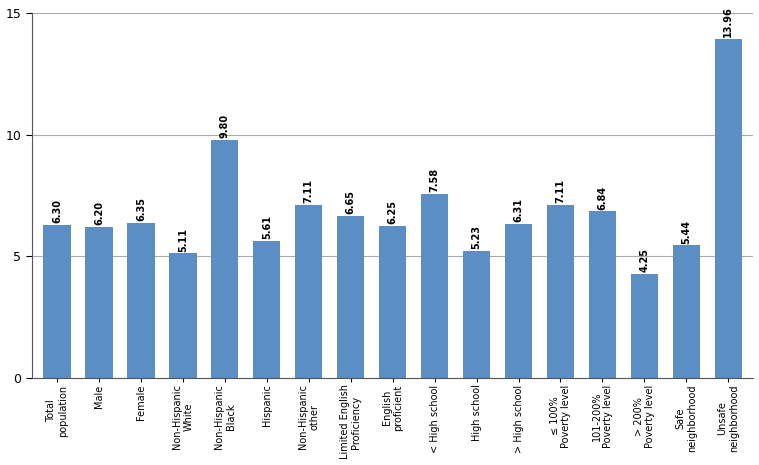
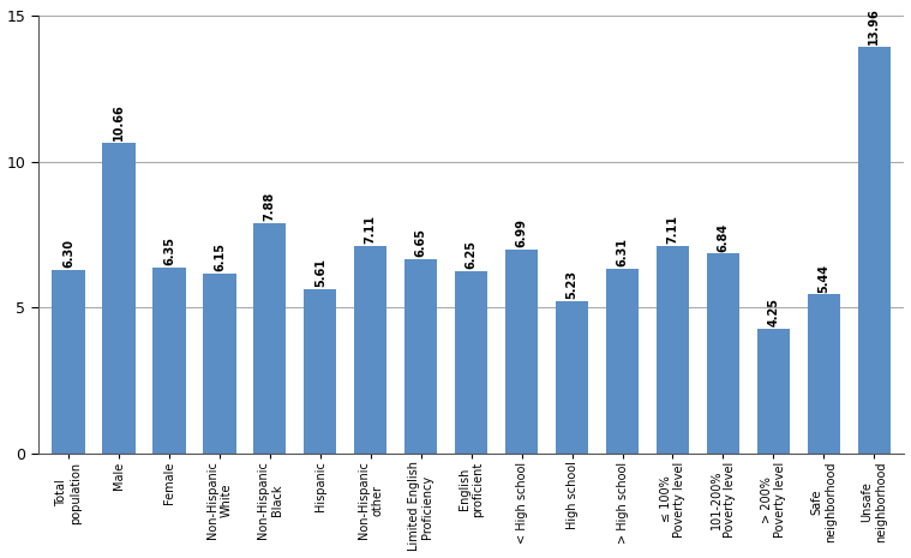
Male: 6.20 -> 10.66
Non-Hispanic White: 5.11 -> 6.15
Non-Hispanic Black: 9.80 -> 7.88
< High school: 7.58 -> 6.99
